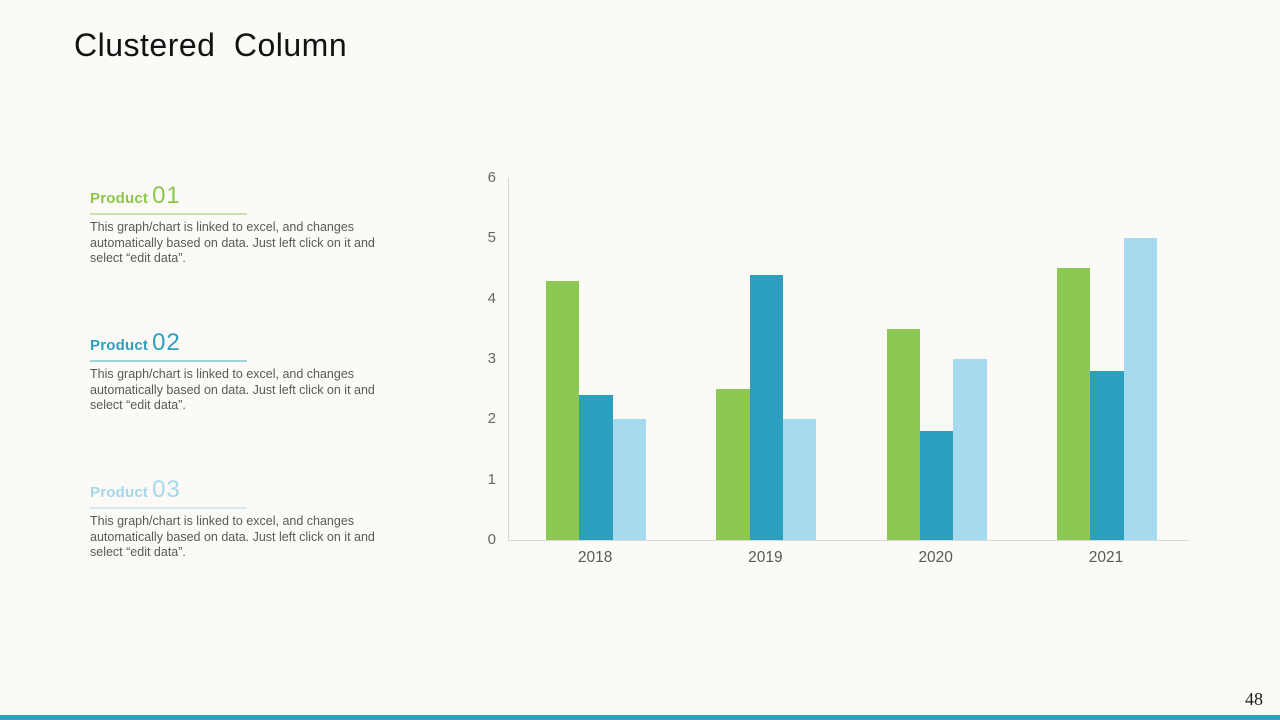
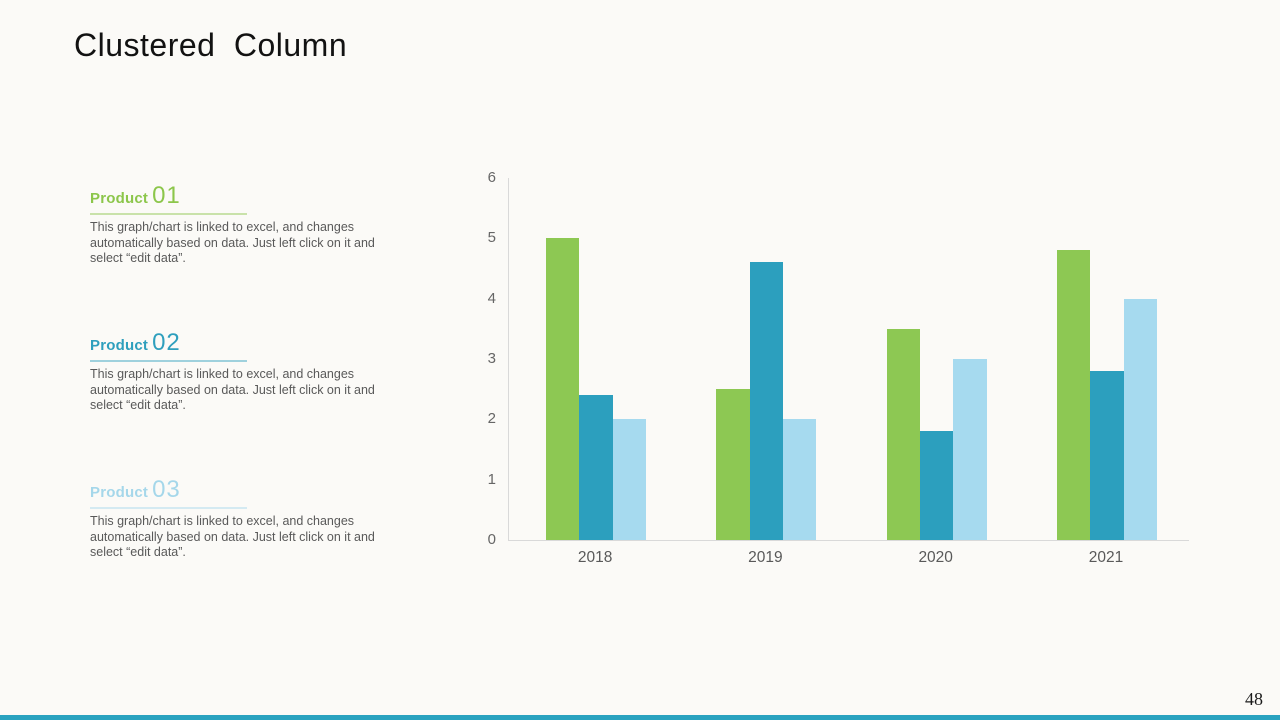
Product 01/2018: 4.3 -> 5.0
Product 02/2019: 4.4 -> 4.6
Product 01/2021: 4.5 -> 4.8
Product 03/2021: 5 -> 4
